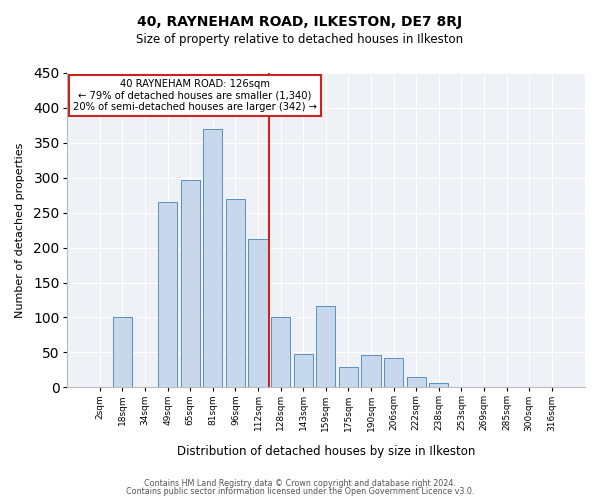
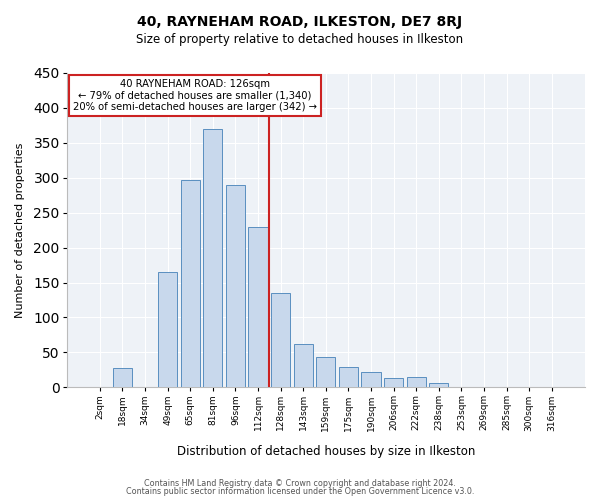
18sqm: 100 -> 28
49sqm: 266 -> 165
96sqm: 270 -> 290
112sqm: 212 -> 230
128sqm: 100 -> 135
143sqm: 48 -> 62
159sqm: 116 -> 43
190sqm: 46 -> 22
206sqm: 42 -> 14
